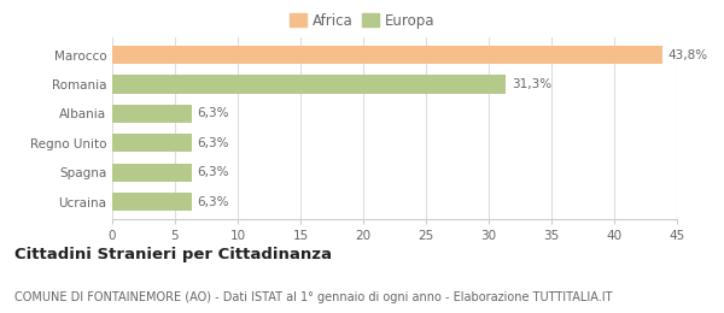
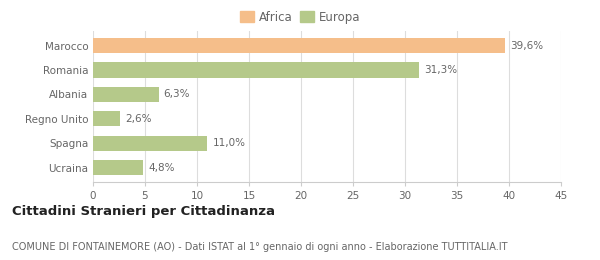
Marocco: 43,8% -> 39,6%
Regno Unito: 6,3% -> 2,6%
Spagna: 6,3% -> 11,0%
Ucraina: 6,3% -> 4,8%
